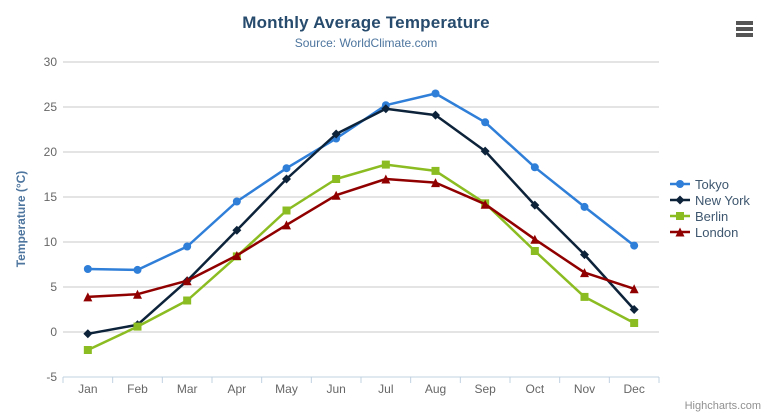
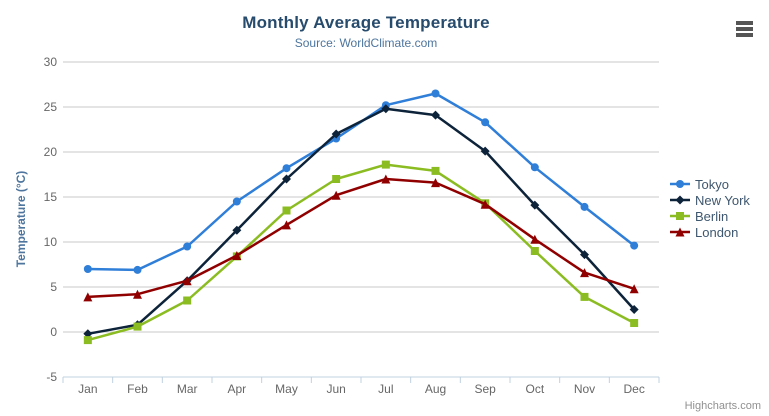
Berlin/Jan: -2 -> -1
